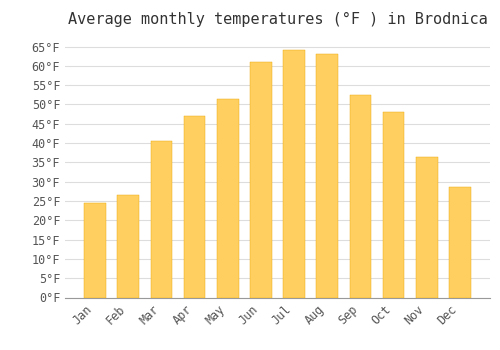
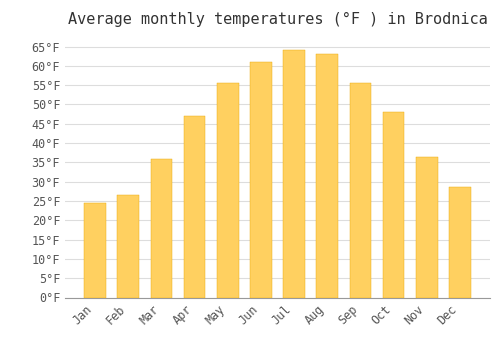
Mar: 40.5°F -> 36.0°F
May: 51.5°F -> 55.5°F
Sep: 52.5°F -> 55.5°F
